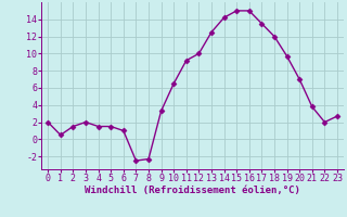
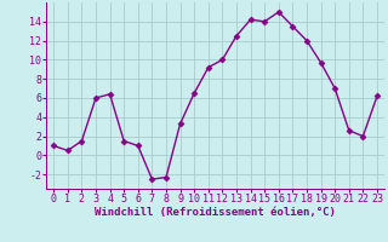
0: 2.0 -> 1.0
3: 2.0 -> 6.0
4: 1.5 -> 6.4
15: 15.0 -> 14.0
21: 3.8 -> 2.6
23: 2.7 -> 6.2
